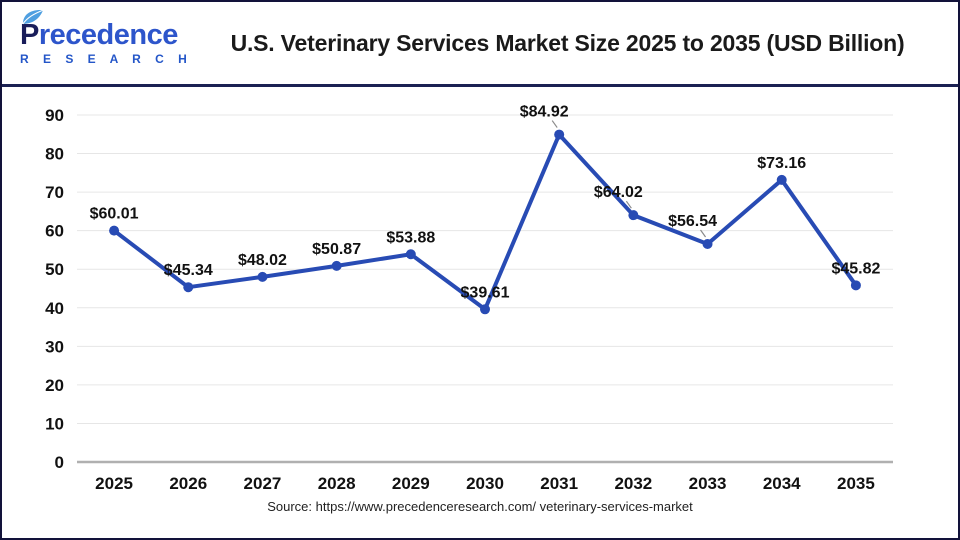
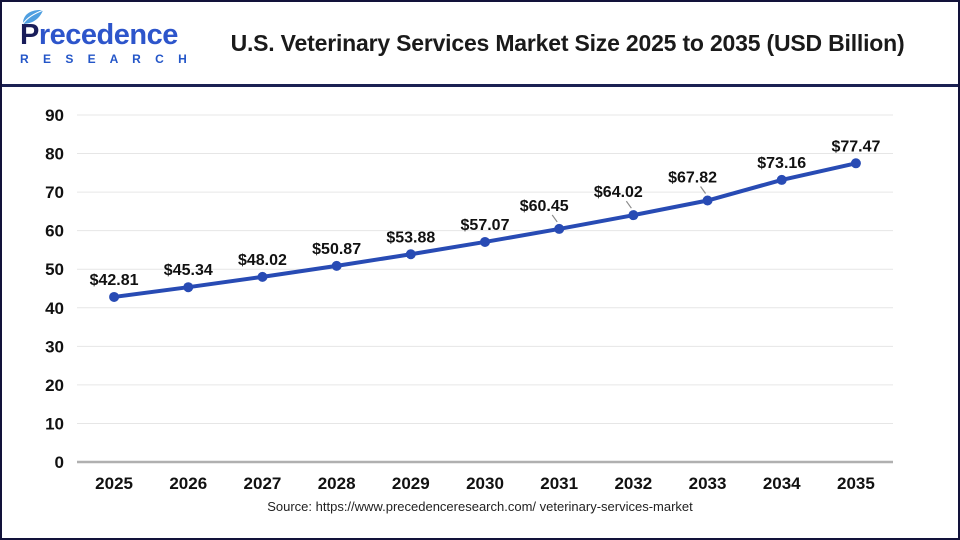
2025: $60.01 -> $42.81
2030: $39.61 -> $57.07
2031: $84.92 -> $60.45
2033: $56.54 -> $67.82
2035: $45.82 -> $77.47
